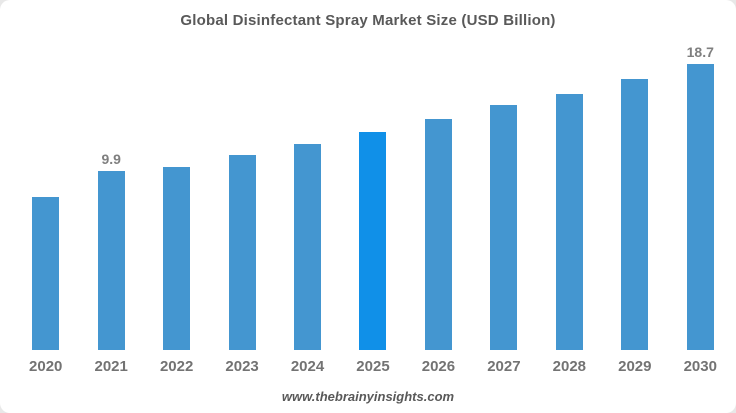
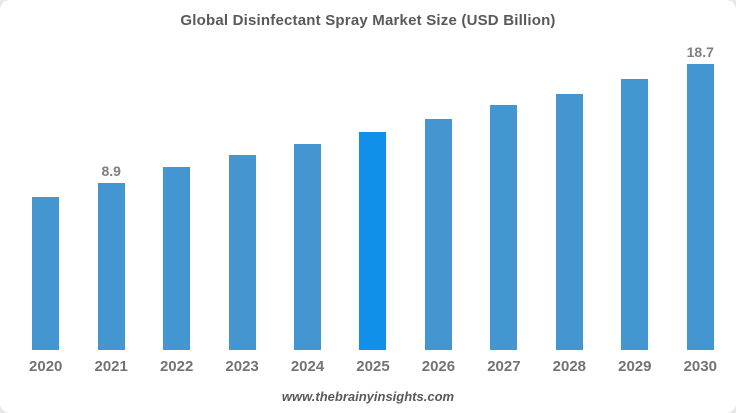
2021: 9.9 -> 8.9
